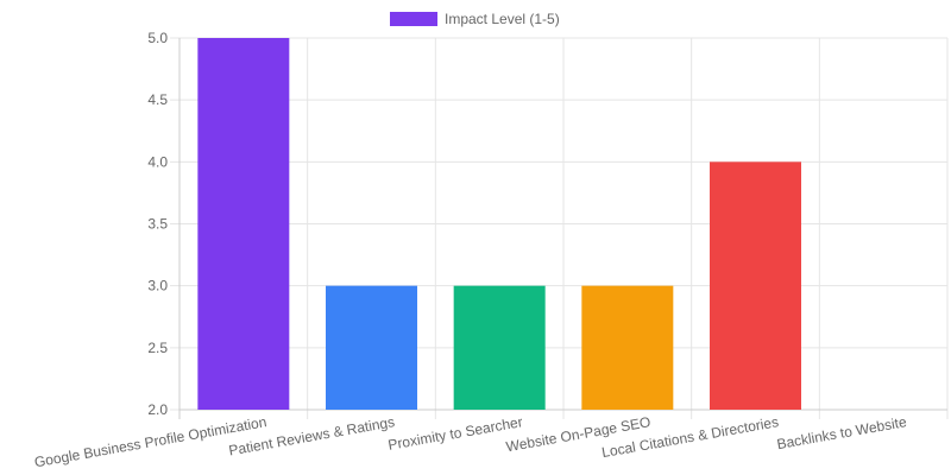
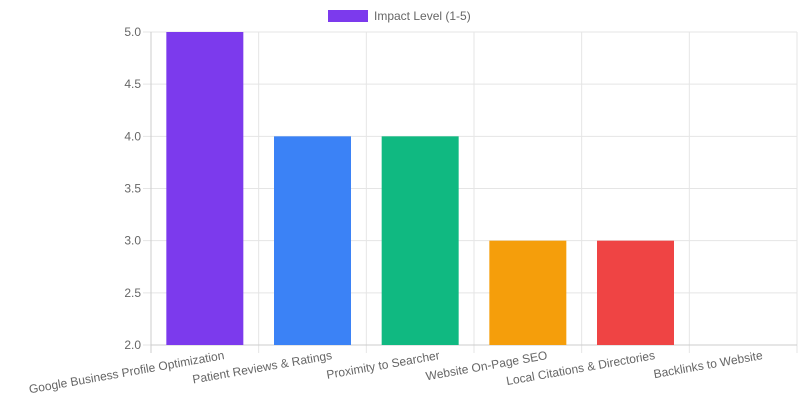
Patient Reviews & Ratings: 3 -> 4
Proximity to Searcher: 3 -> 4
Local Citations & Directories: 4 -> 3
